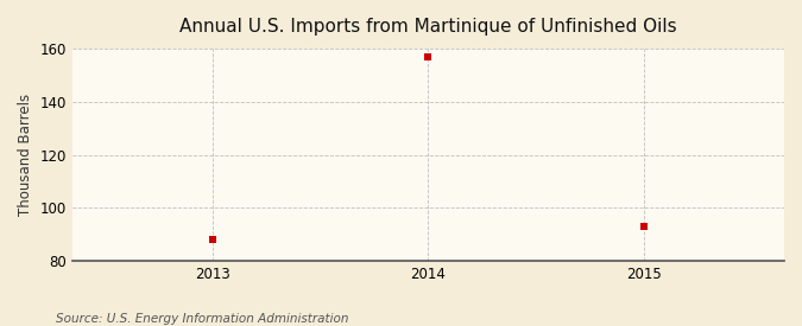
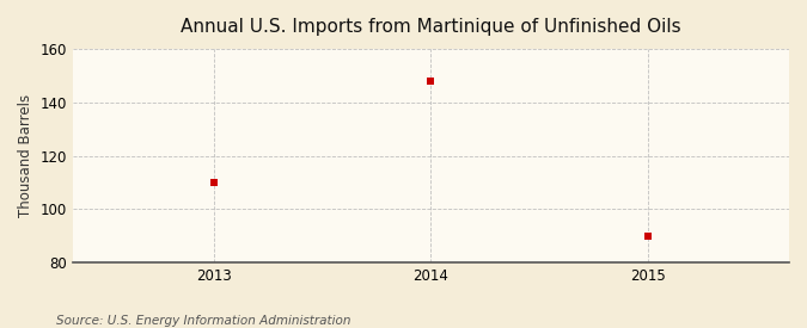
2013: 88 -> 110
2014: 157 -> 148
2015: 93 -> 90
